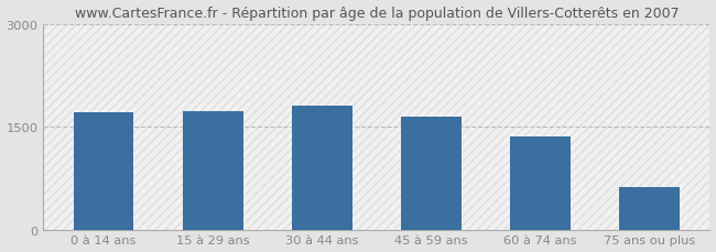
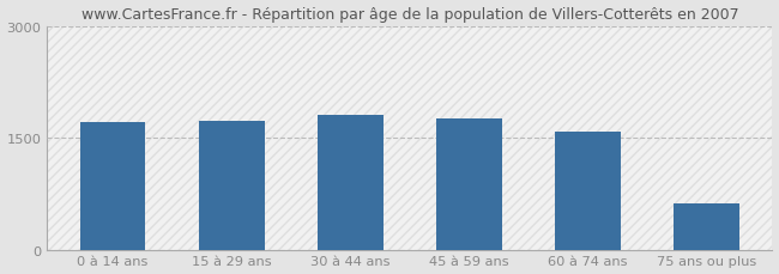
45 à 59 ans: 1640 -> 1760
60 à 74 ans: 1360 -> 1580
